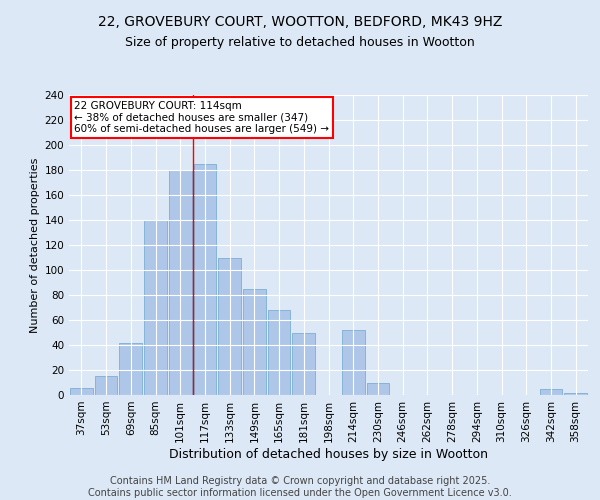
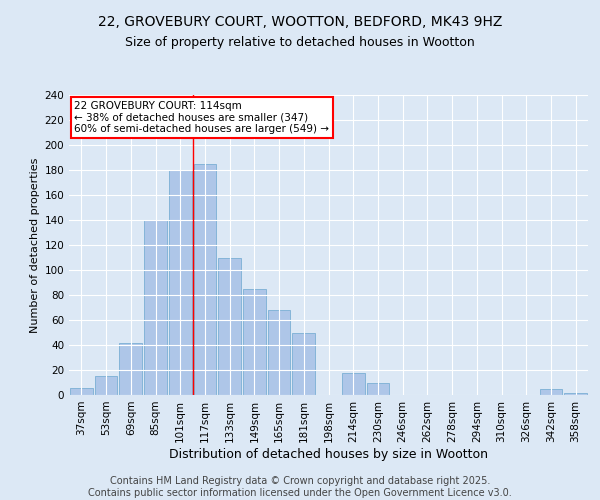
214sqm: 52 -> 18
